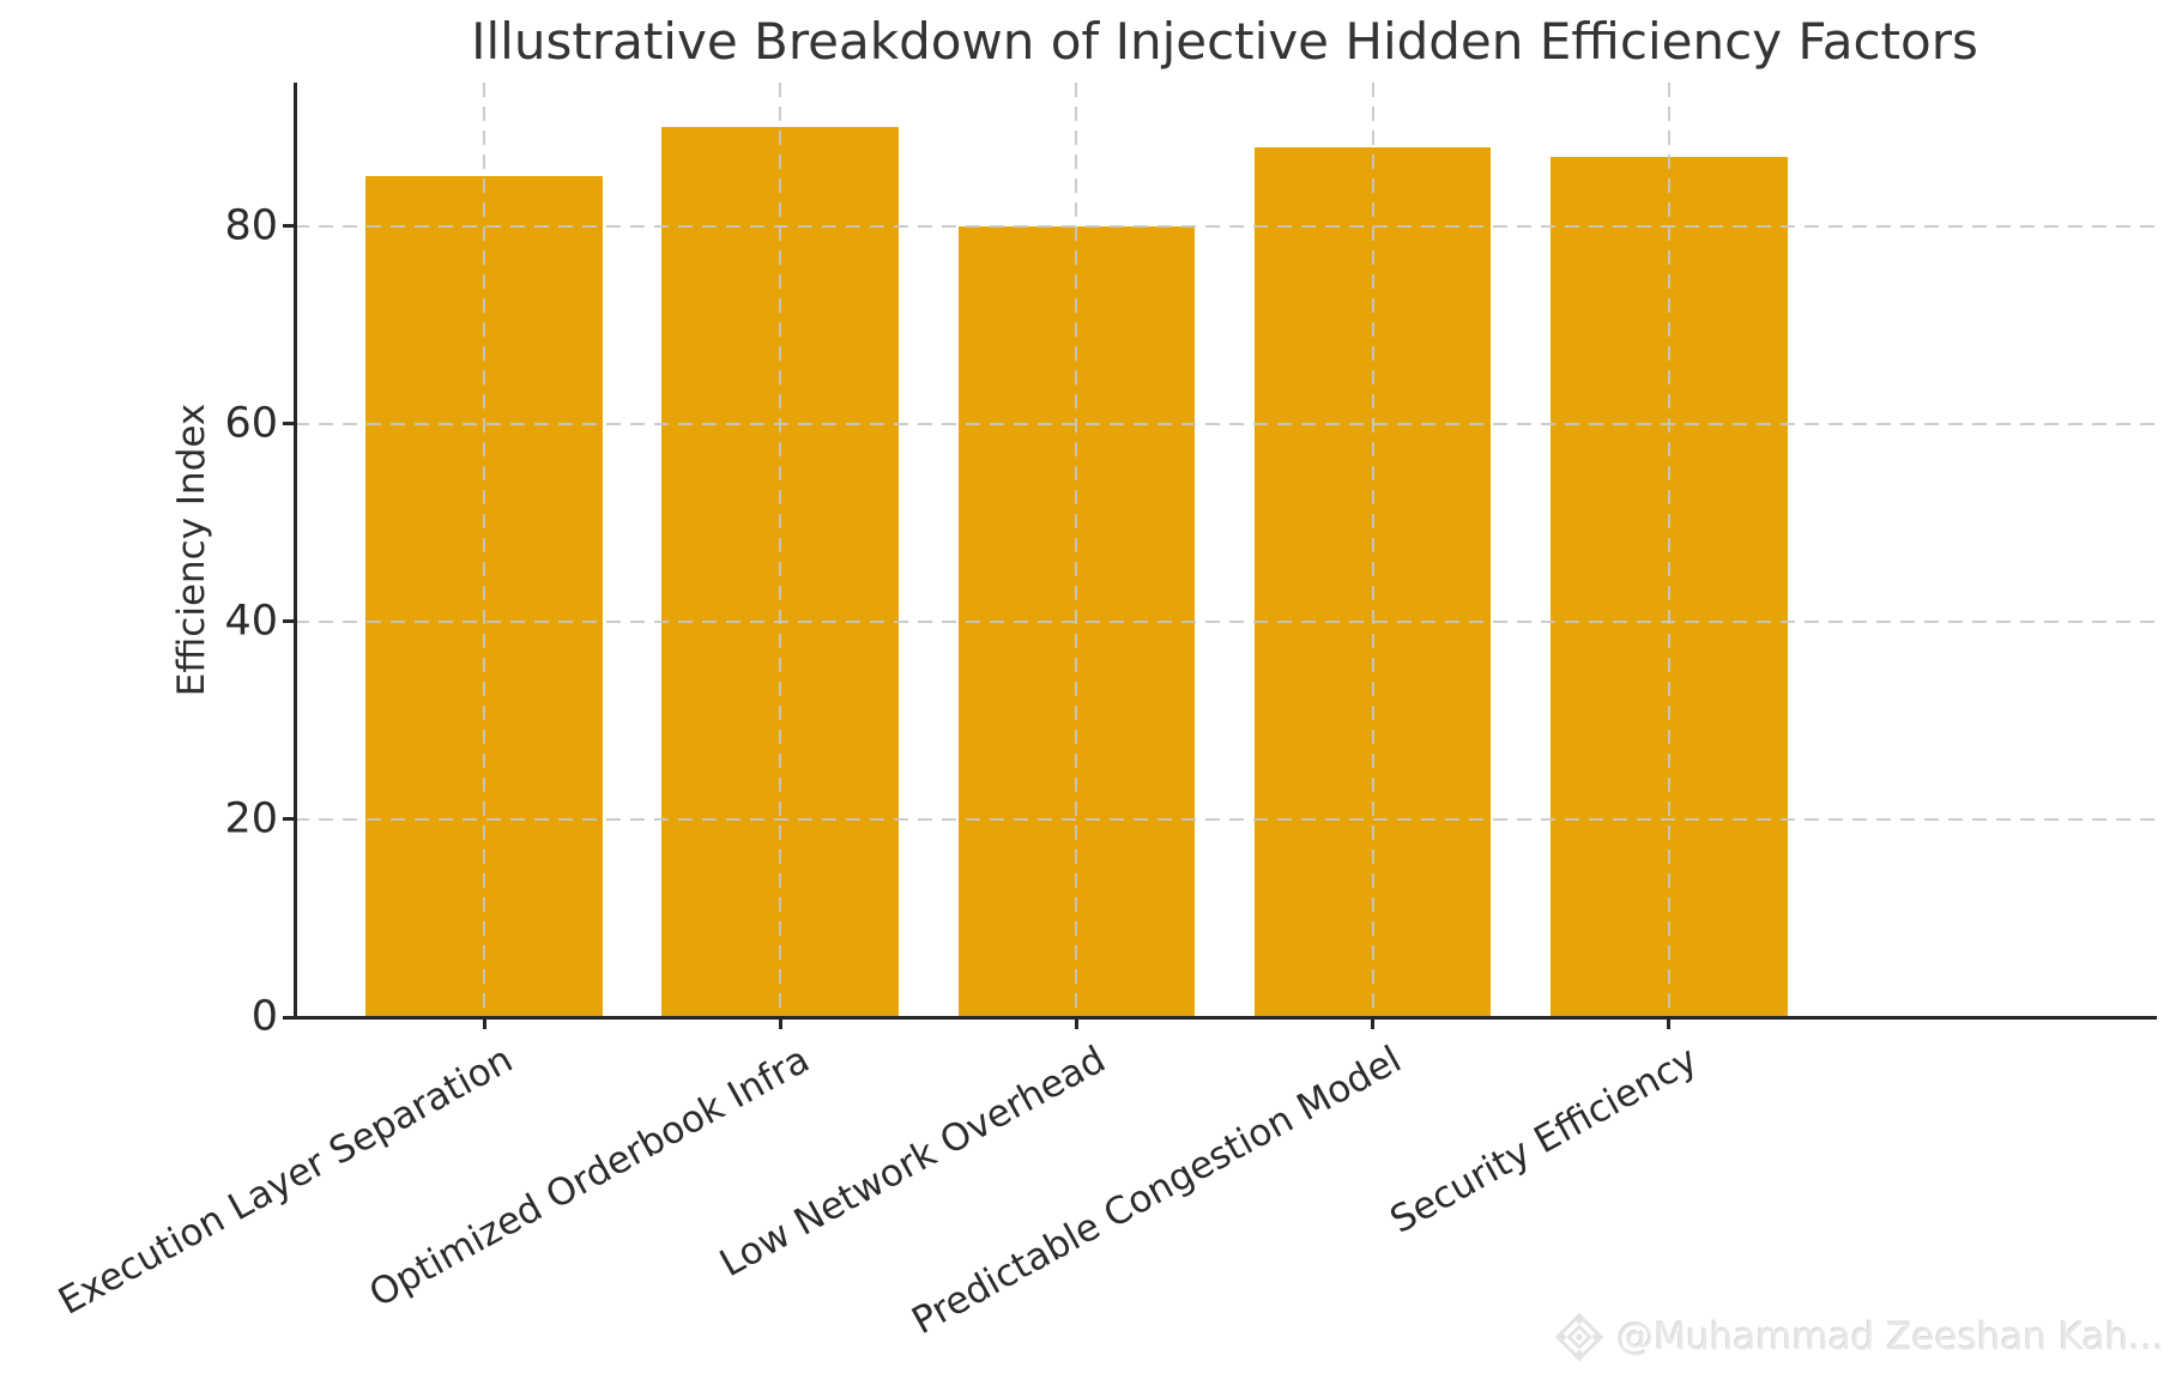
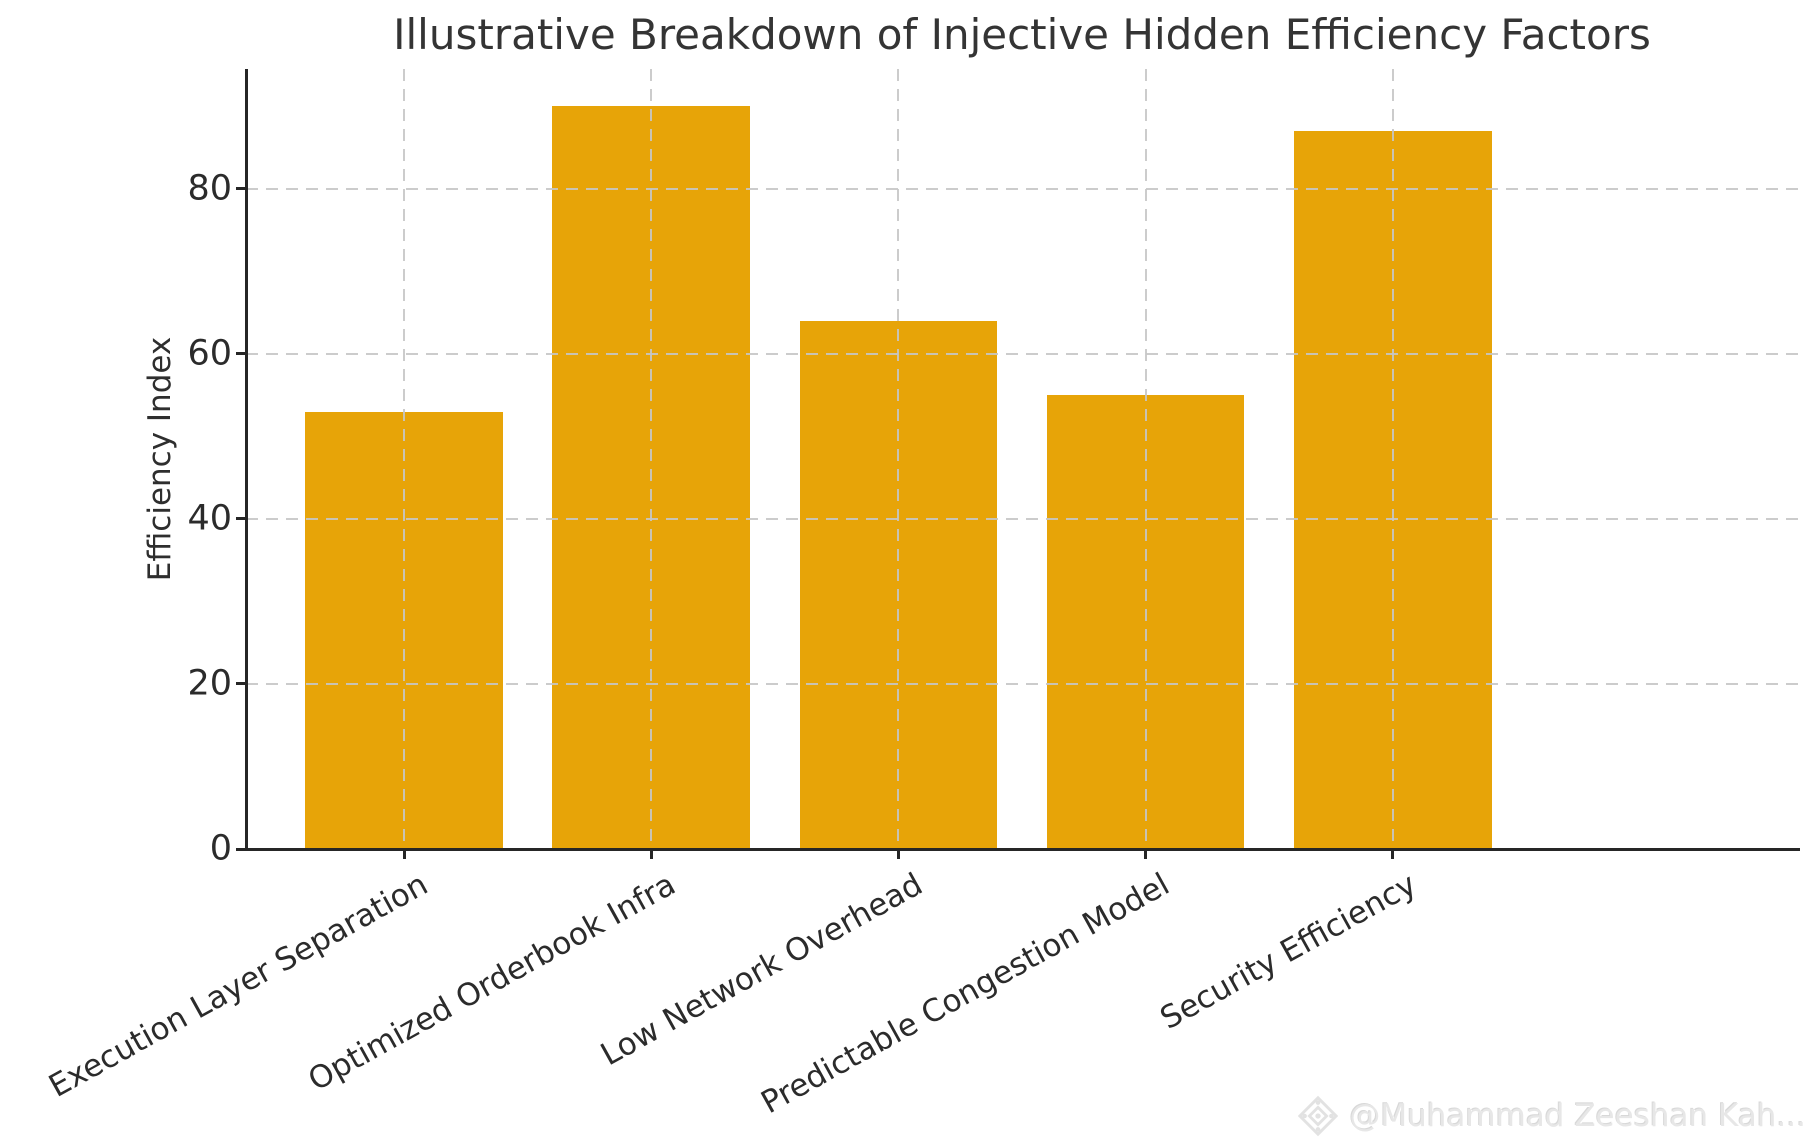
Execution Layer Separation: 85 -> 53
Low Network Overhead: 80 -> 64
Predictable Congestion Model: 88 -> 55
